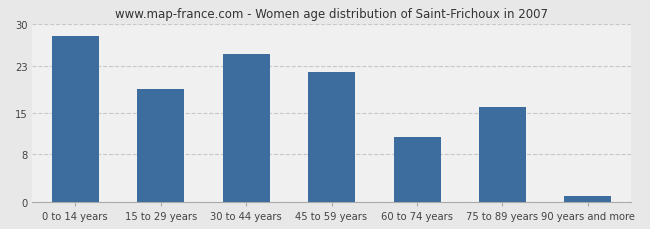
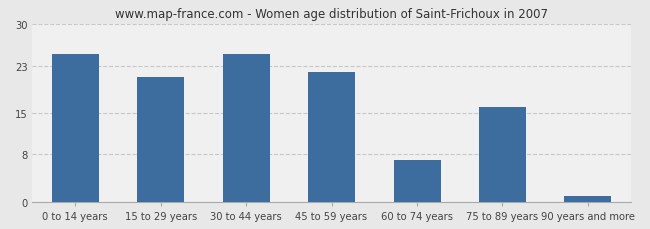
0 to 14 years: 28 -> 25
15 to 29 years: 19 -> 21
60 to 74 years: 11 -> 7
